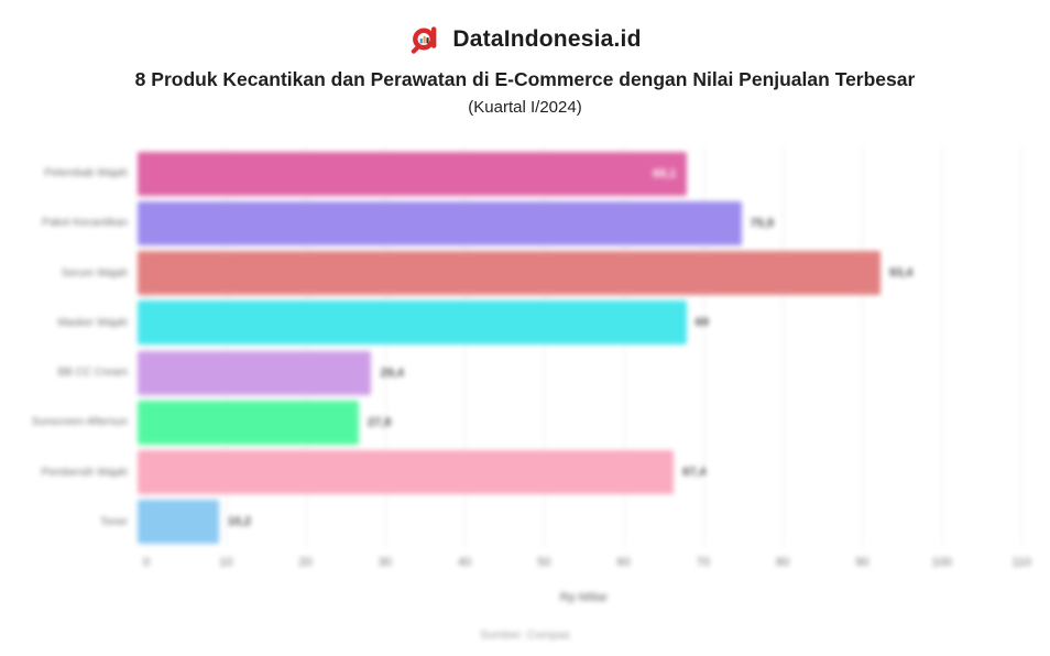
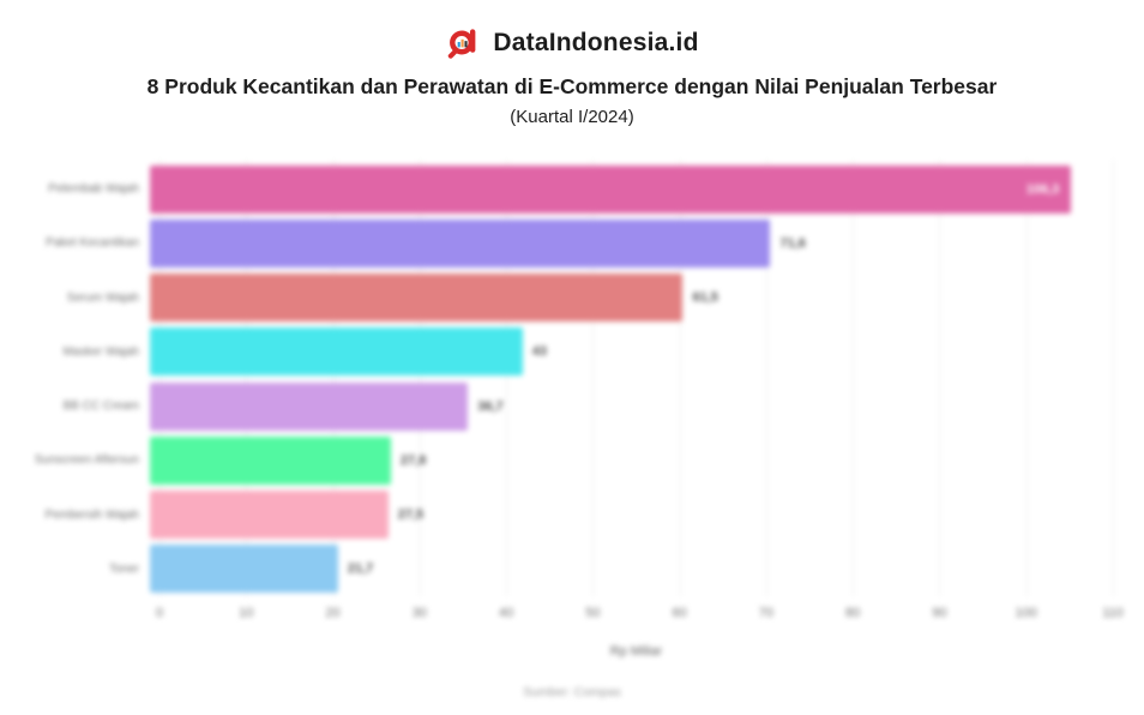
Pelembab Wajah: 69,1 -> 106,3
Paket Kecantikan: 75,9 -> 71,6
Serum Wajah: 93,4 -> 61,5
Masker Wajah: 69 -> 43
BB CC Cream: 29,4 -> 36,7
Pembersih Wajah: 67,4 -> 27,5
Toner: 10,2 -> 21,7
